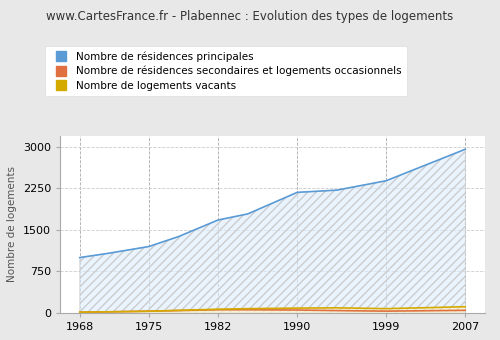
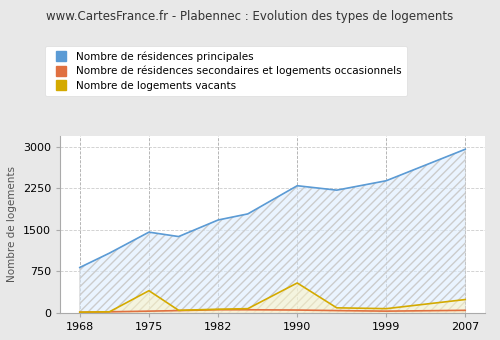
Nombre de résidences principales/1968: 1000 -> 820
Nombre de résidences principales/1975: 1200 -> 1460
Nombre de logements vacants/1975: 30 -> 400
Nombre de résidences principales/1990: 2180 -> 2300
Nombre de logements vacants/1990: 80 -> 540
Nombre de logements vacants/2007: 110 -> 240
